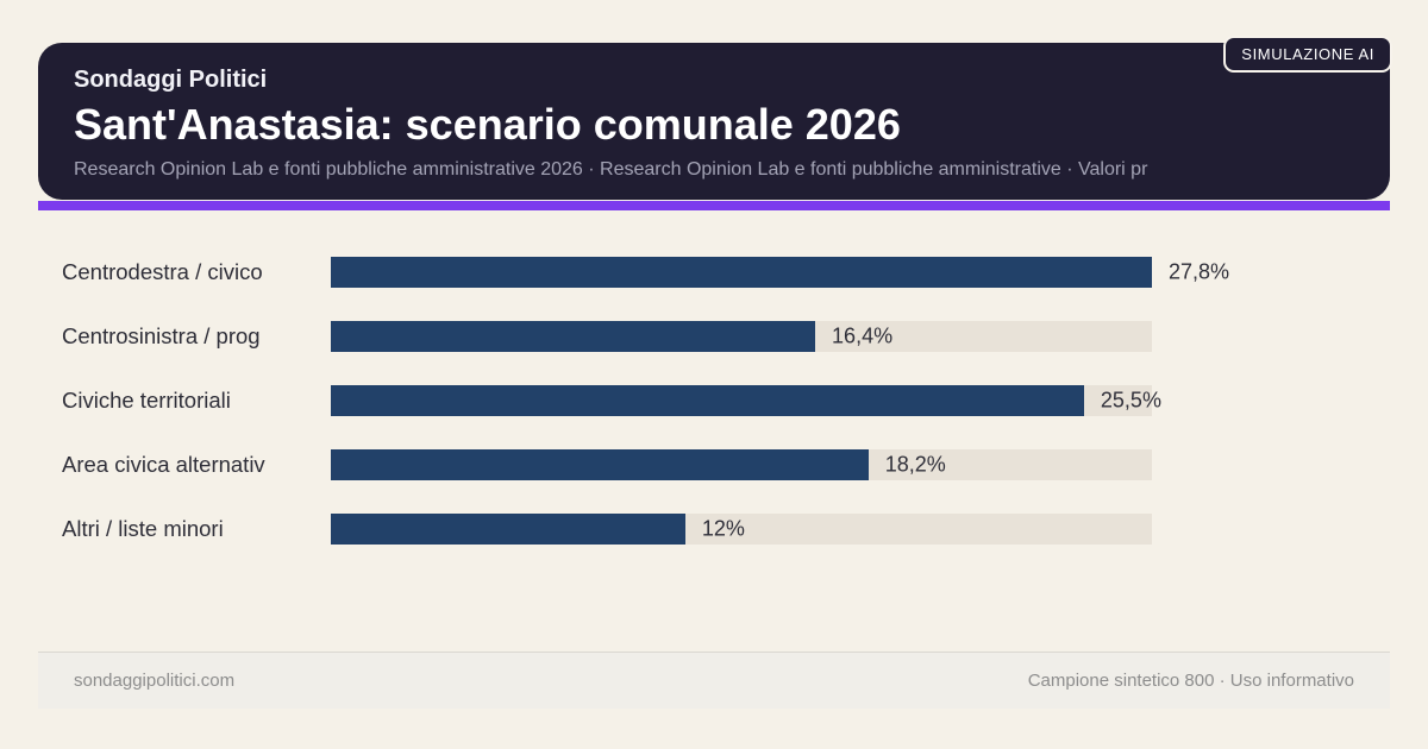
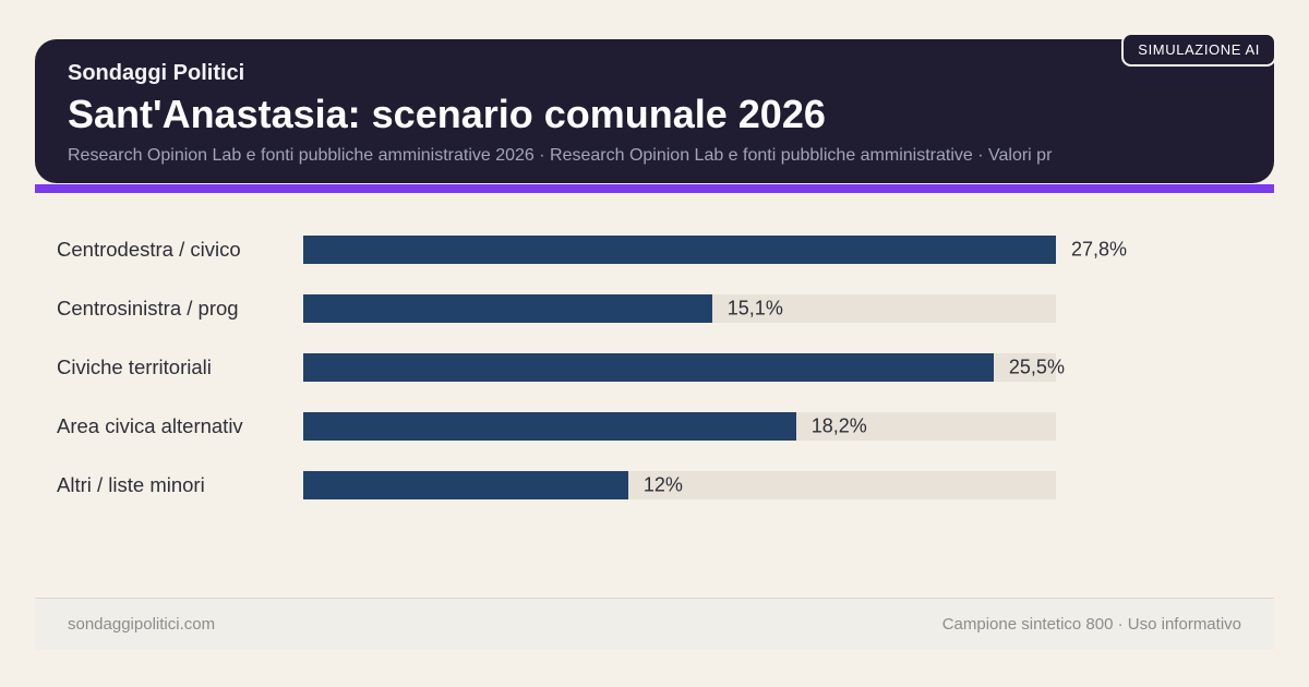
Centrosinistra / prog: 16,4% -> 15,1%
